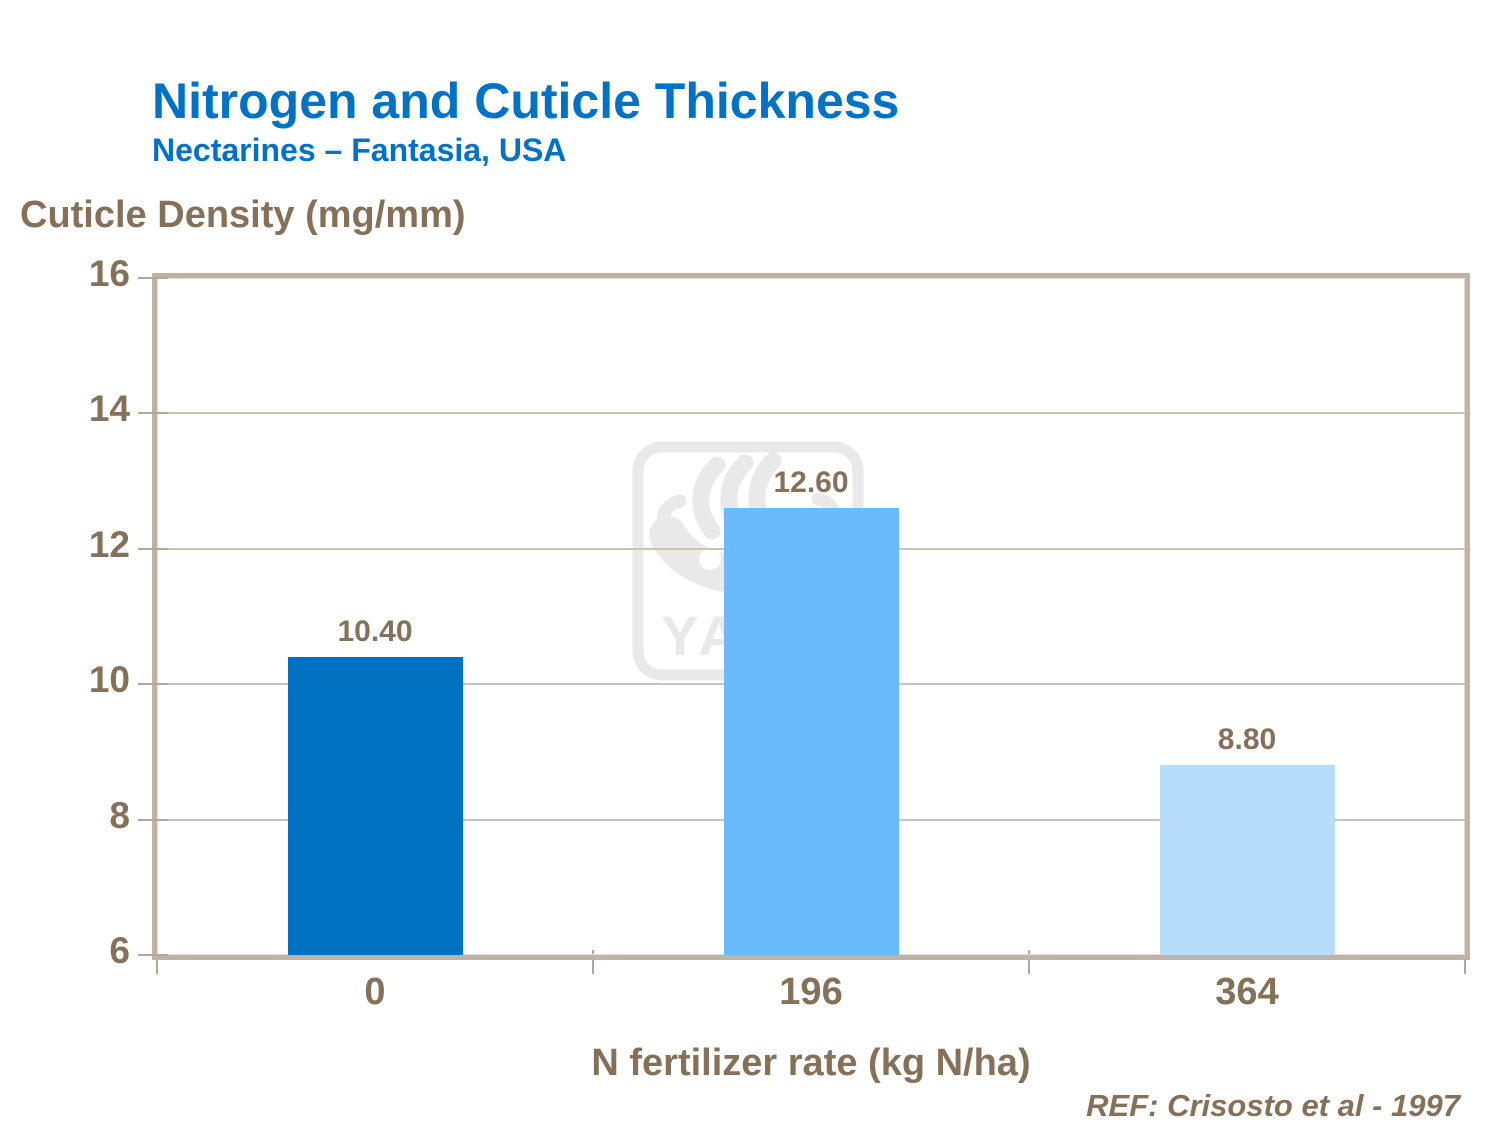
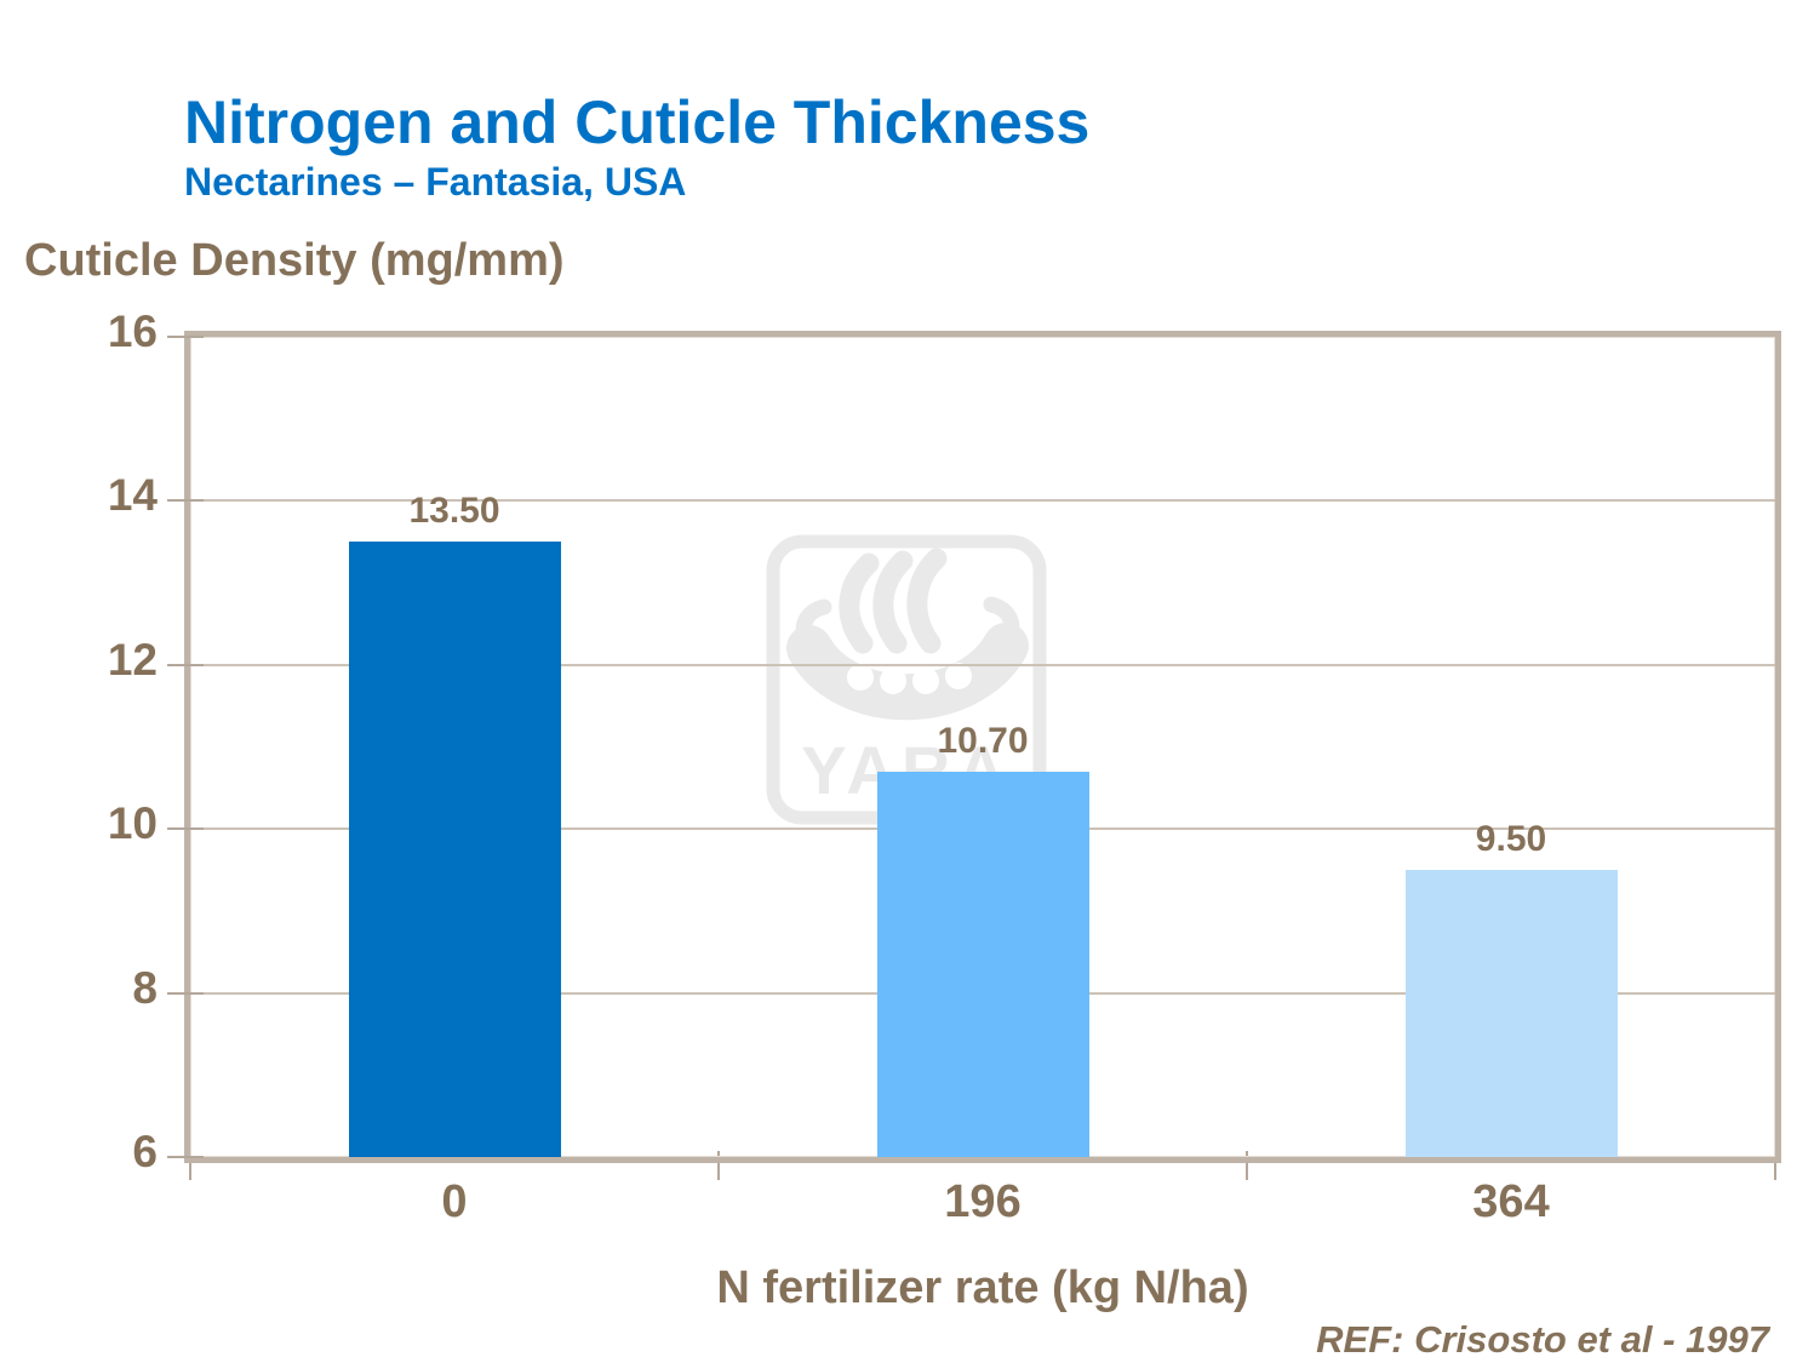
0: 10.40 -> 13.50
196: 12.60 -> 10.70
364: 8.80 -> 9.50
